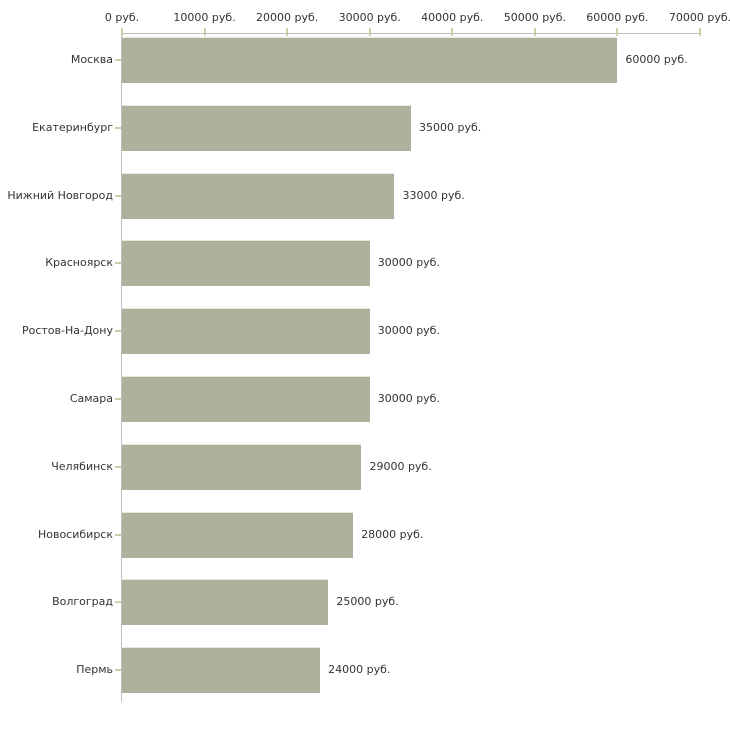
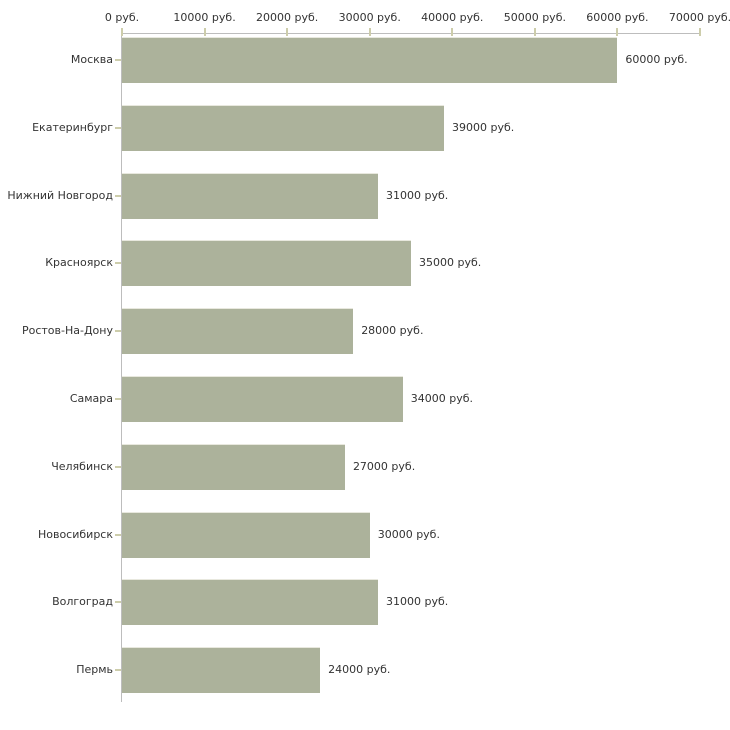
Екатеринбург: 35000 -> 39000
Нижний Новгород: 33000 -> 31000
Красноярск: 30000 -> 35000
Ростов-На-Дону: 30000 -> 28000
Самара: 30000 -> 34000
Челябинск: 29000 -> 27000
Новосибирск: 28000 -> 30000
Волгоград: 25000 -> 31000
